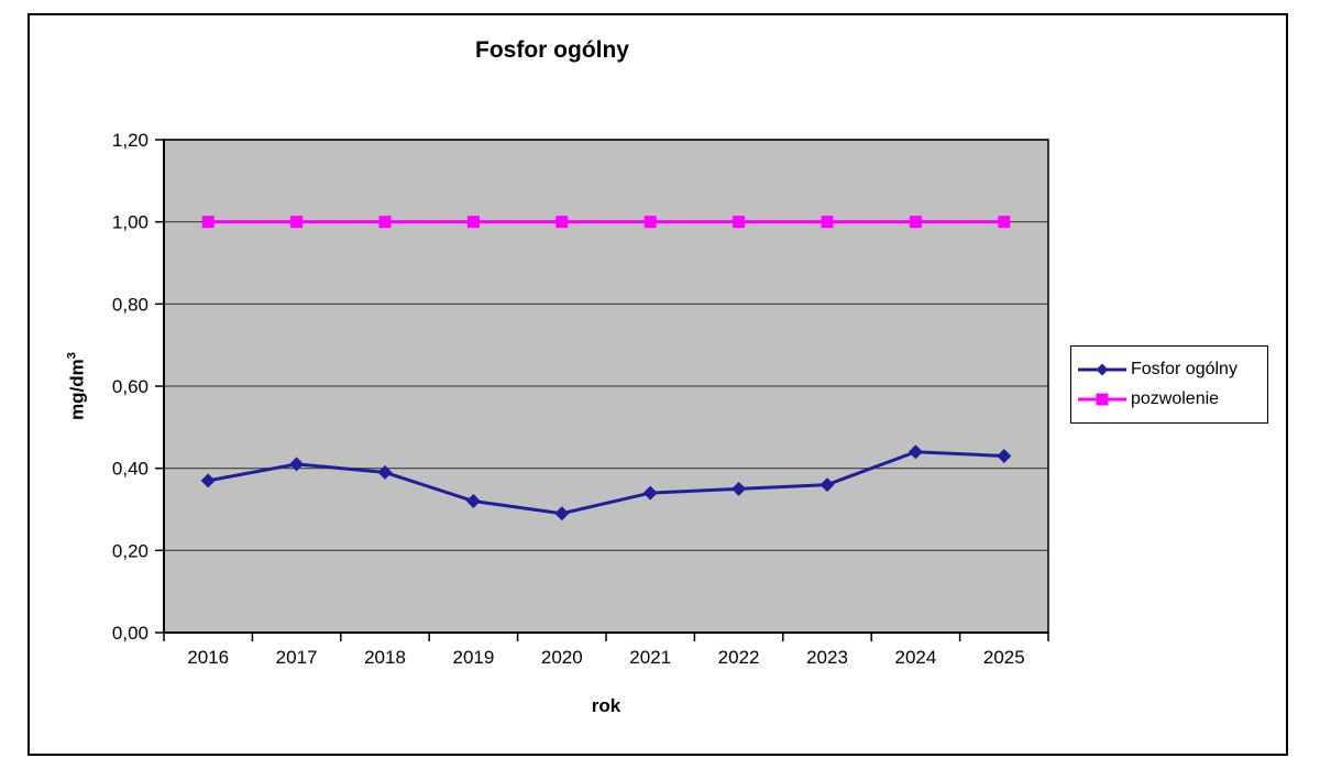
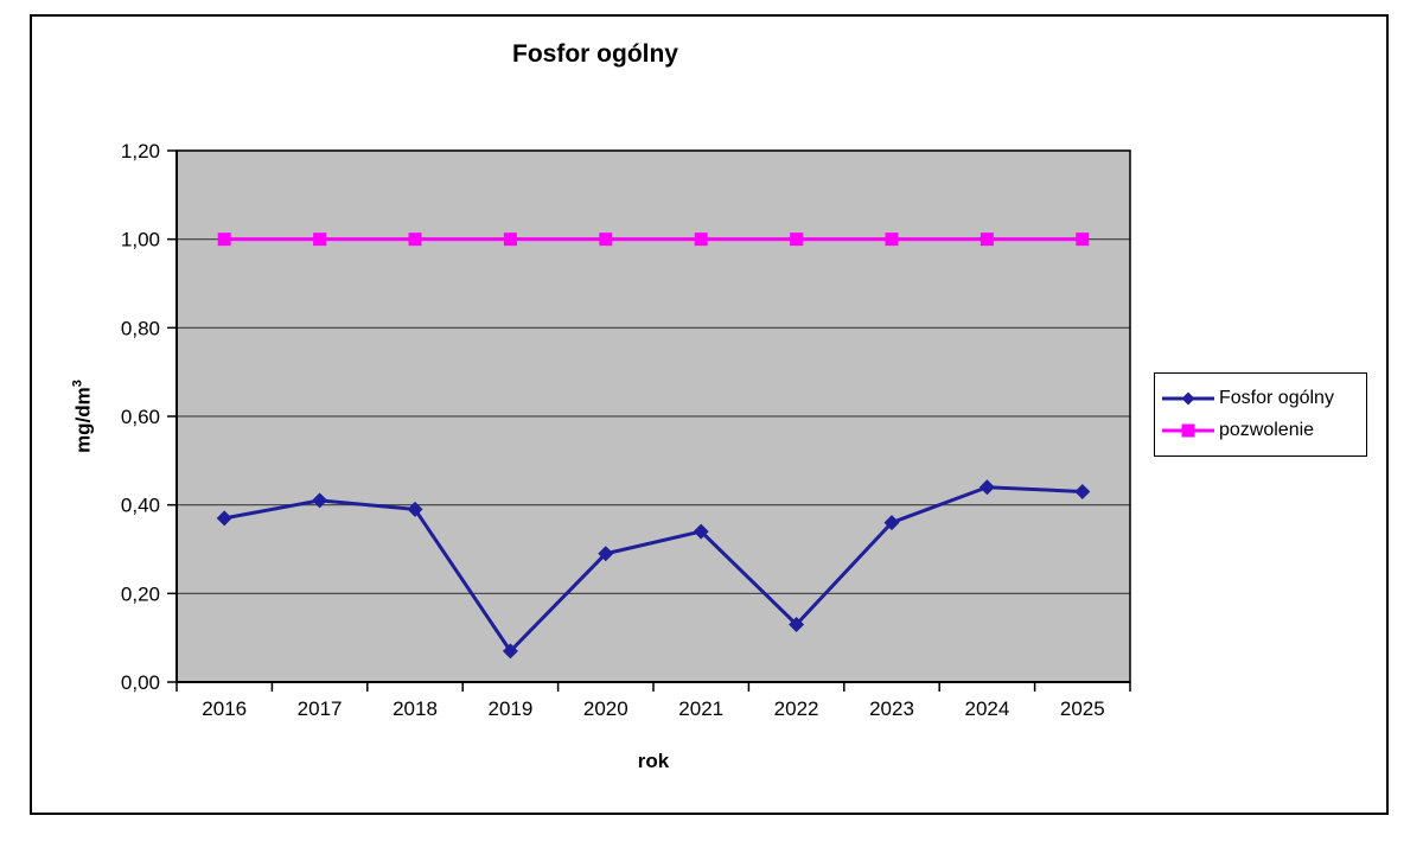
Fosfor ogólny/2019: 0,32 -> 0,07
Fosfor ogólny/2022: 0,35 -> 0,13
